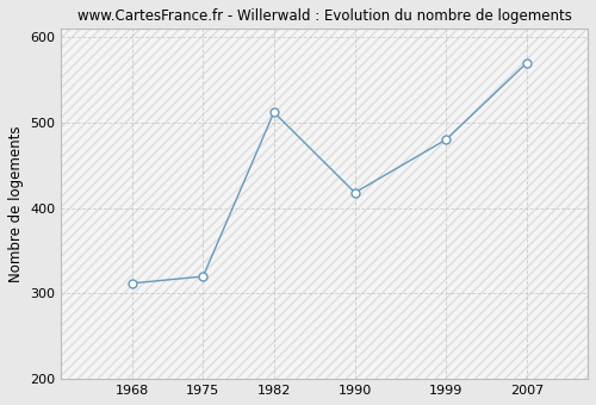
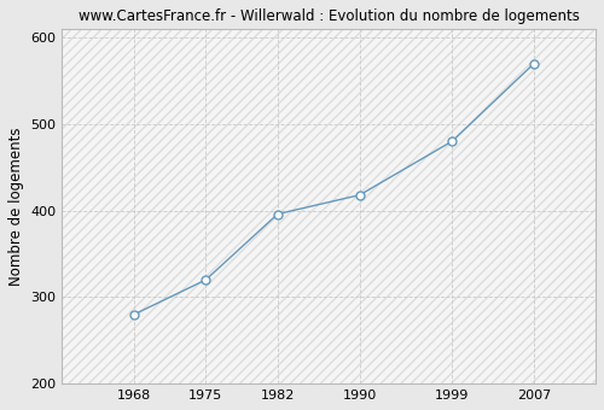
1968: 312 -> 280
1982: 512 -> 396
